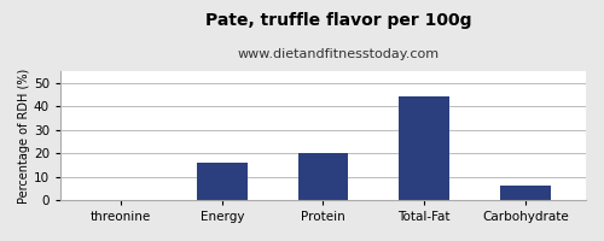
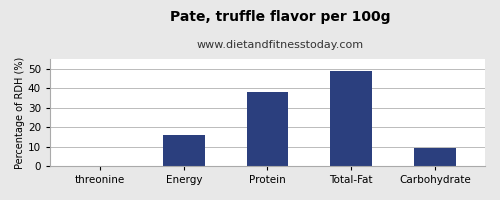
Protein: 20 -> 38
Total-Fat: 44 -> 49
Carbohydrate: 6 -> 9
